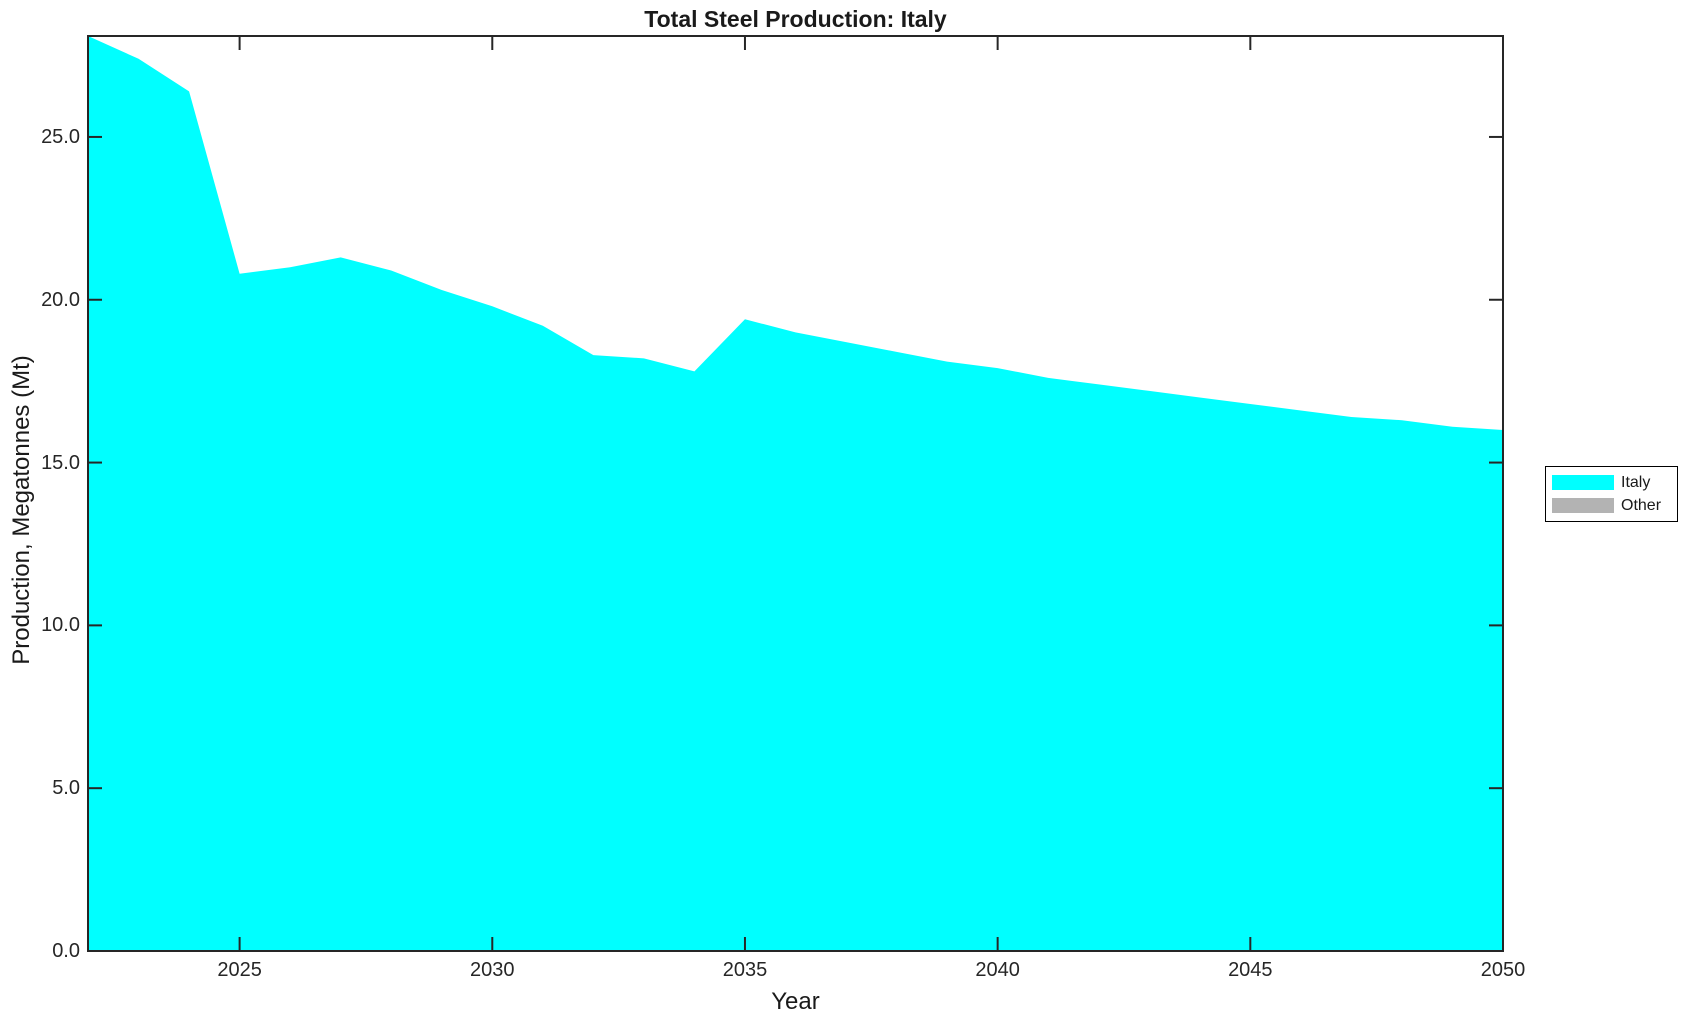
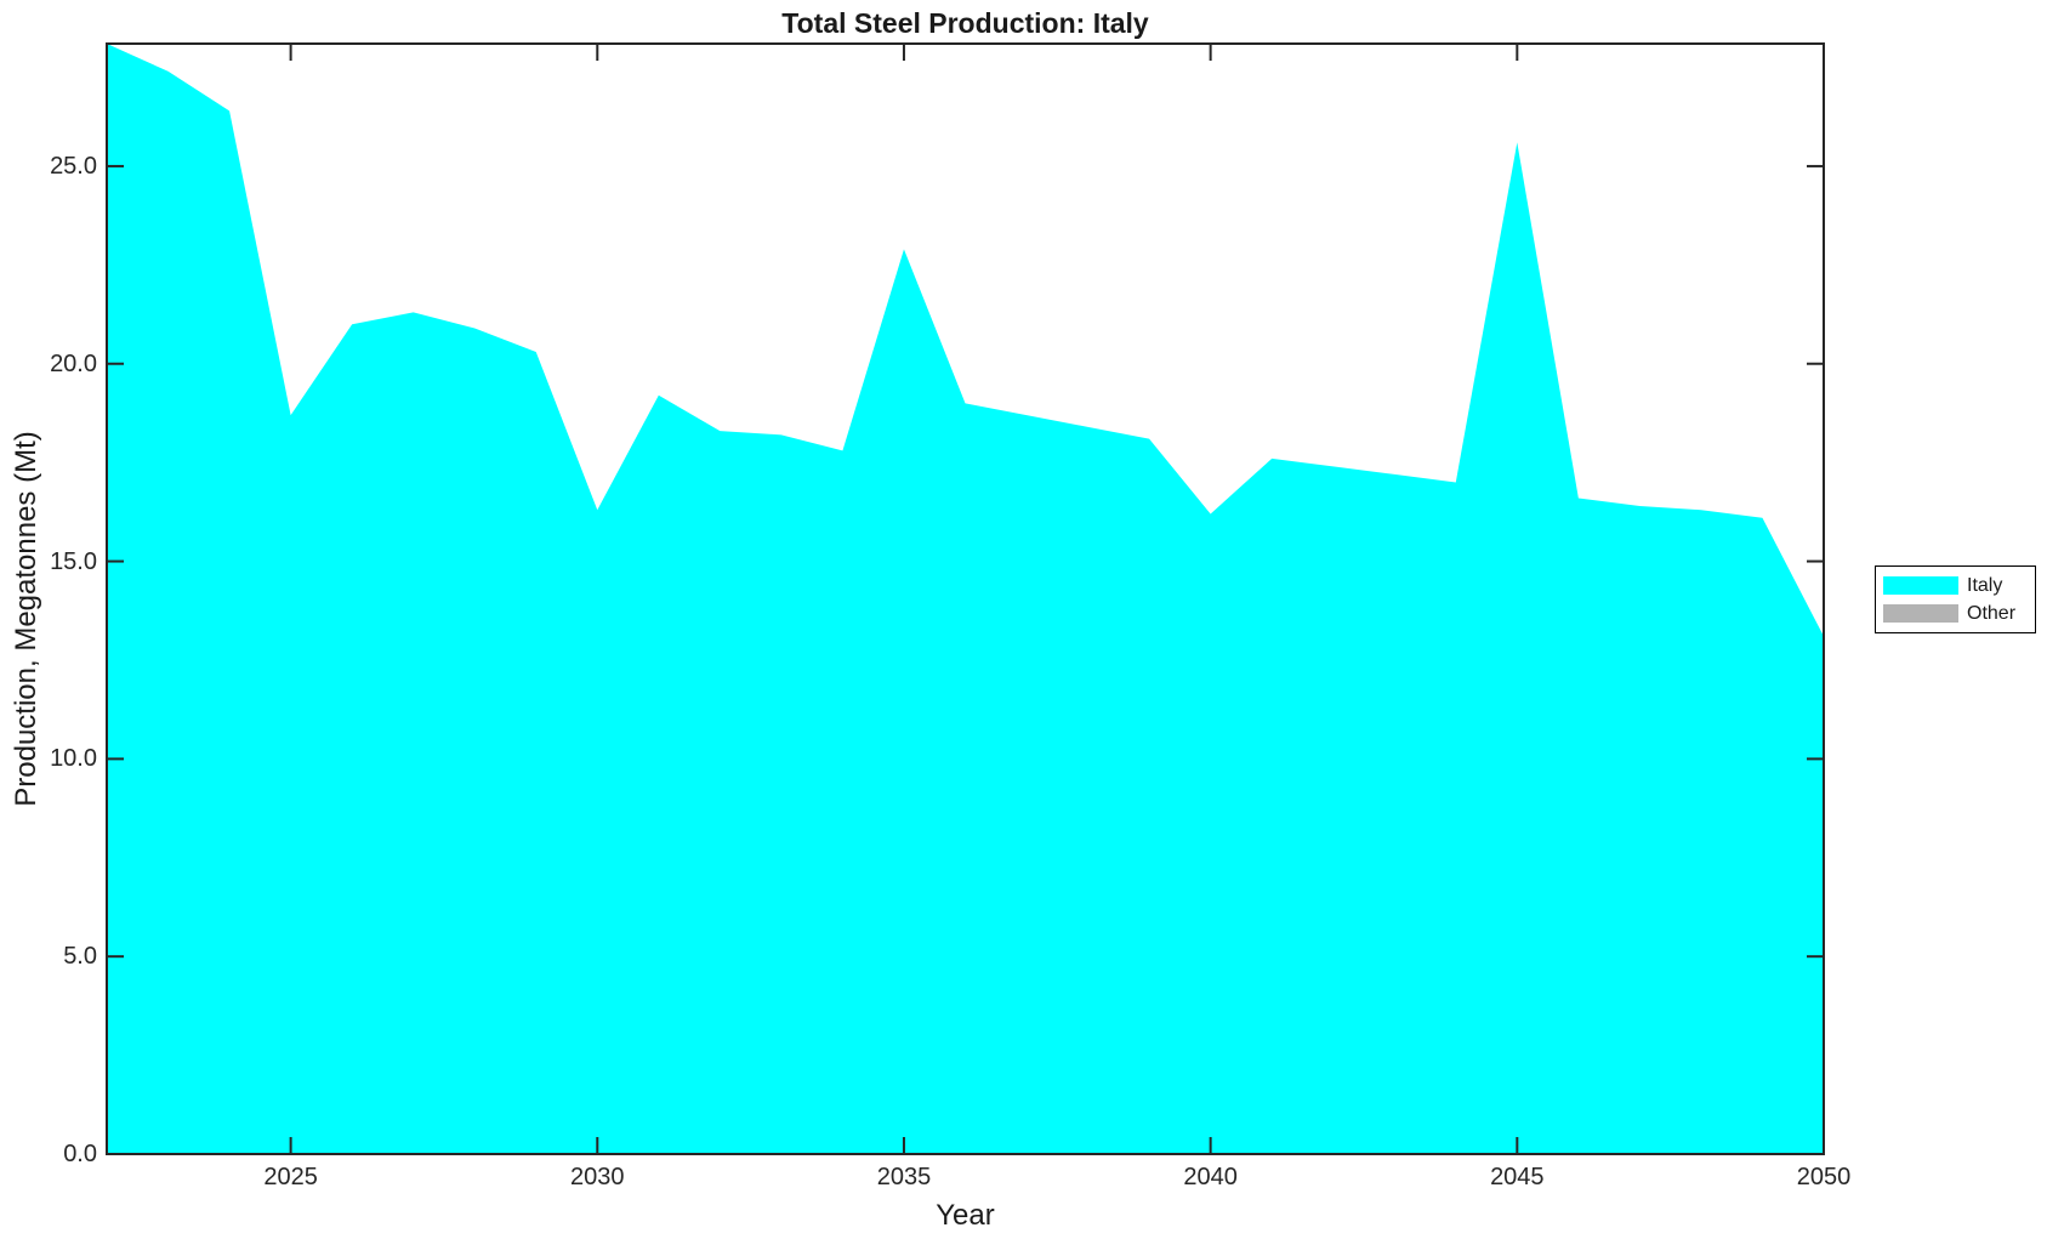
2025: 20.8 -> 18.7
2030: 19.8 -> 16.3
2035: 19.4 -> 22.9
2040: 17.9 -> 16.2
2045: 16.8 -> 25.6
2050: 16.0 -> 13.1
